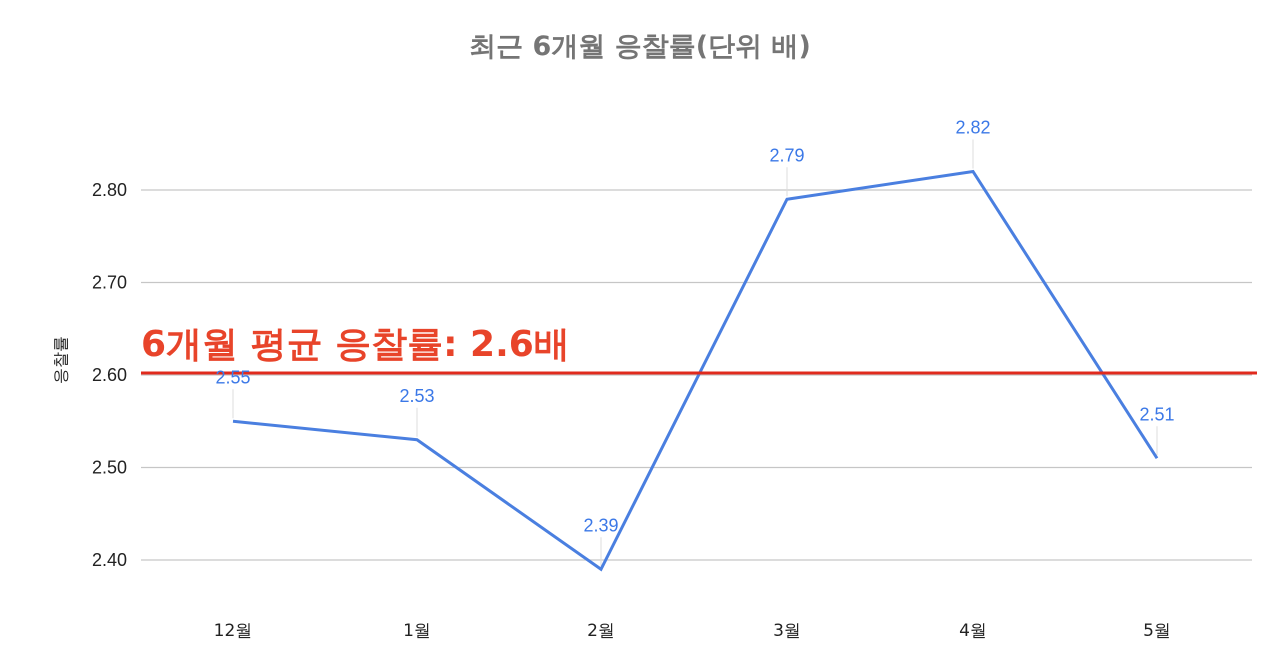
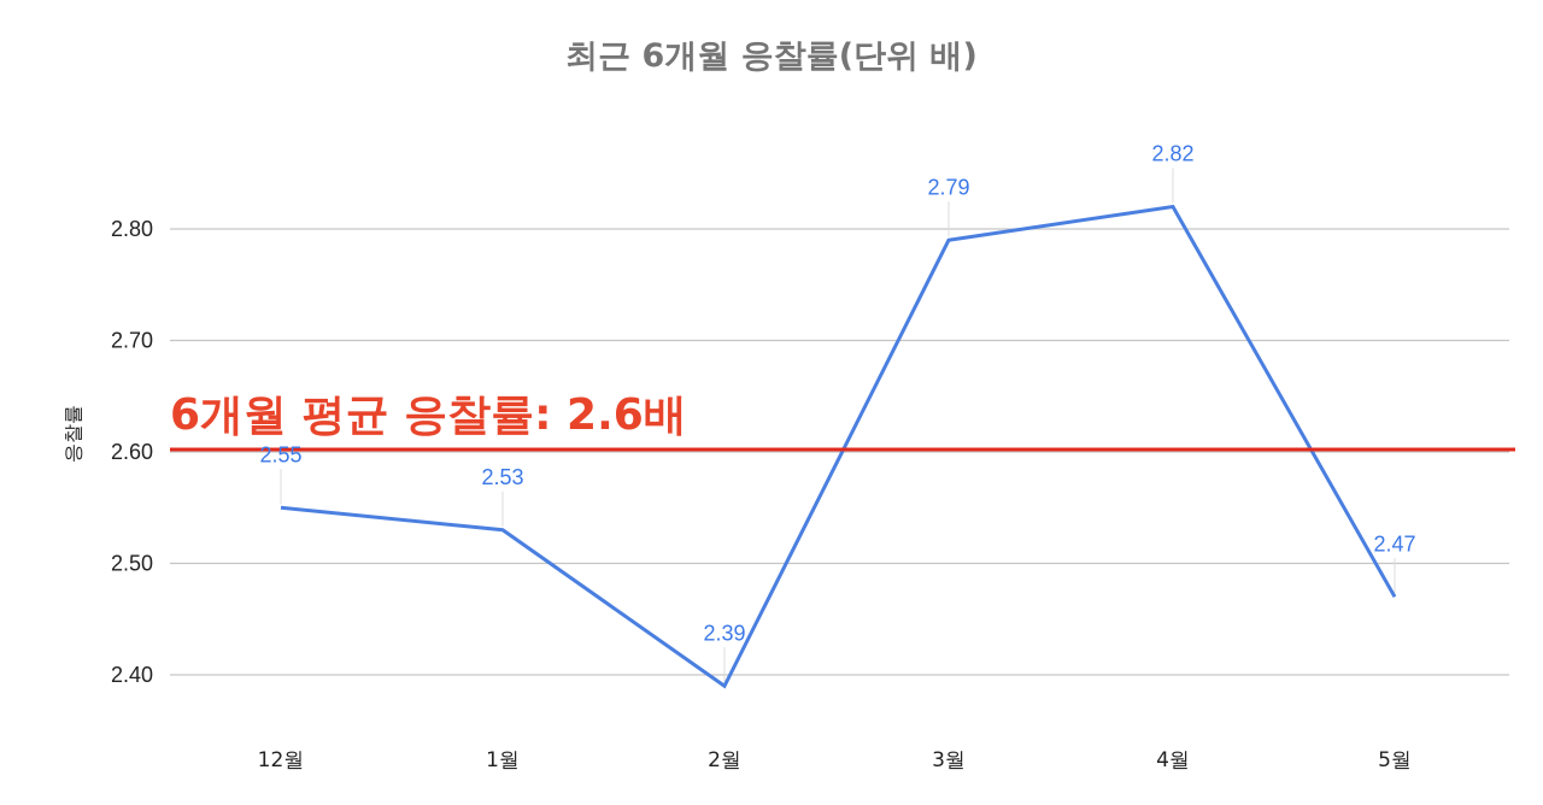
5월: 2.51 -> 2.47
